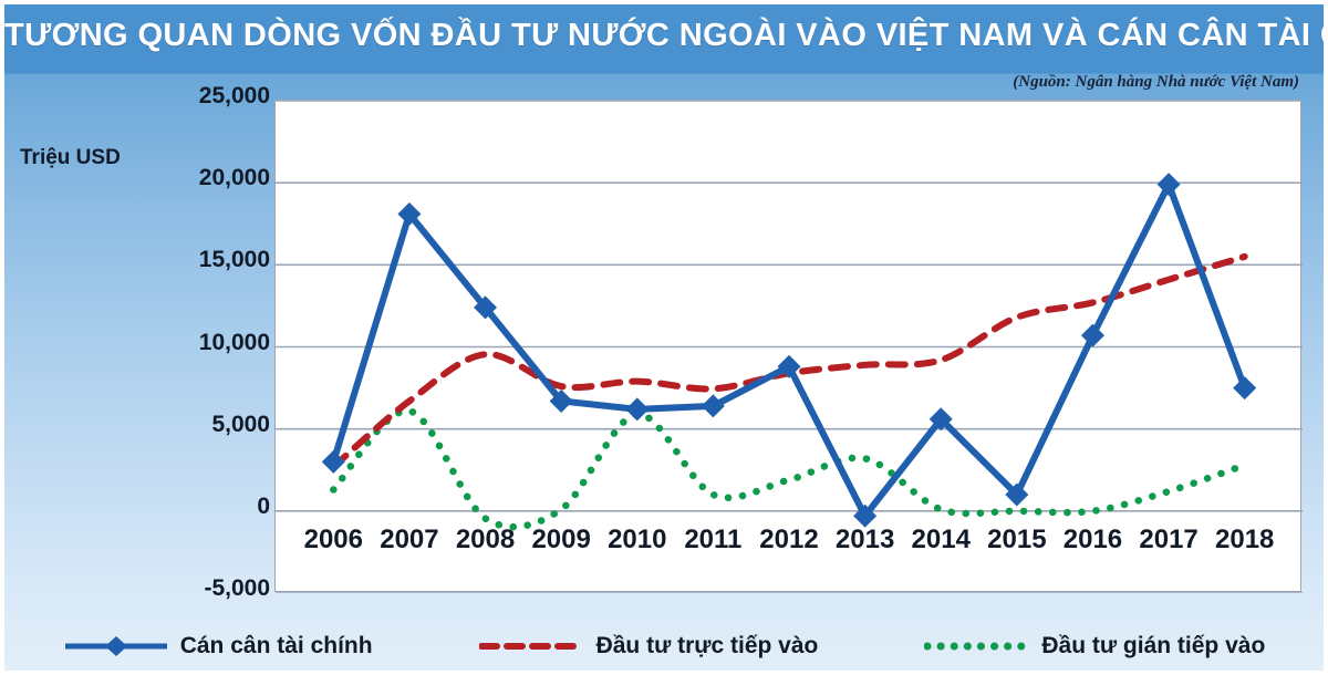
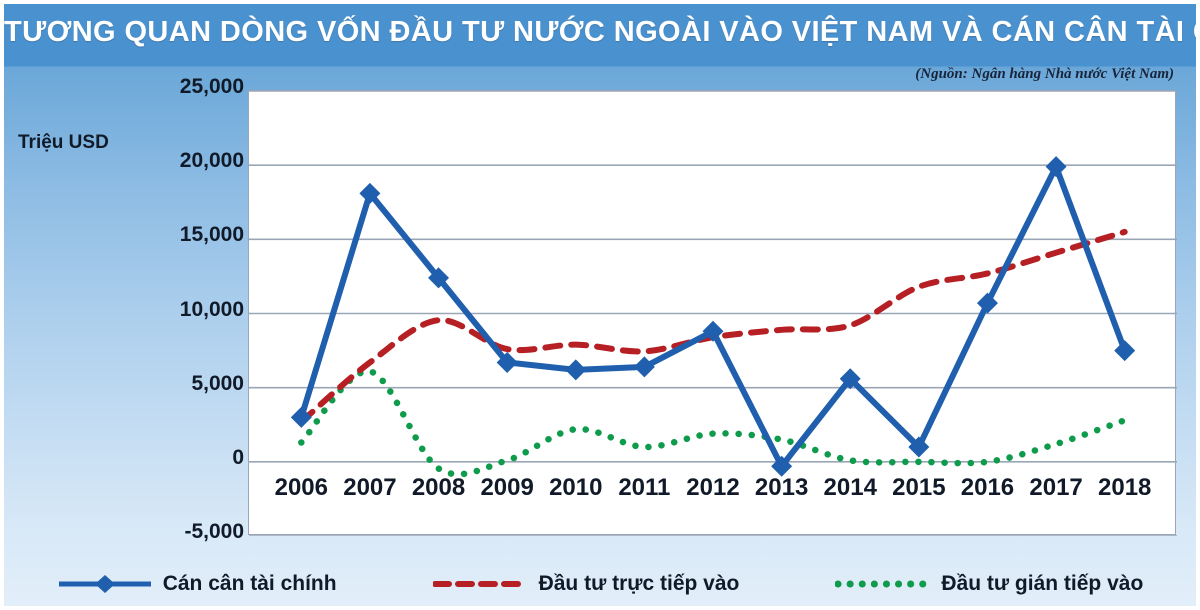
Đầu tư gián tiếp vào/2010: 5900 -> 2200
Đầu tư gián tiếp vào/2013: 3200 -> 1500
